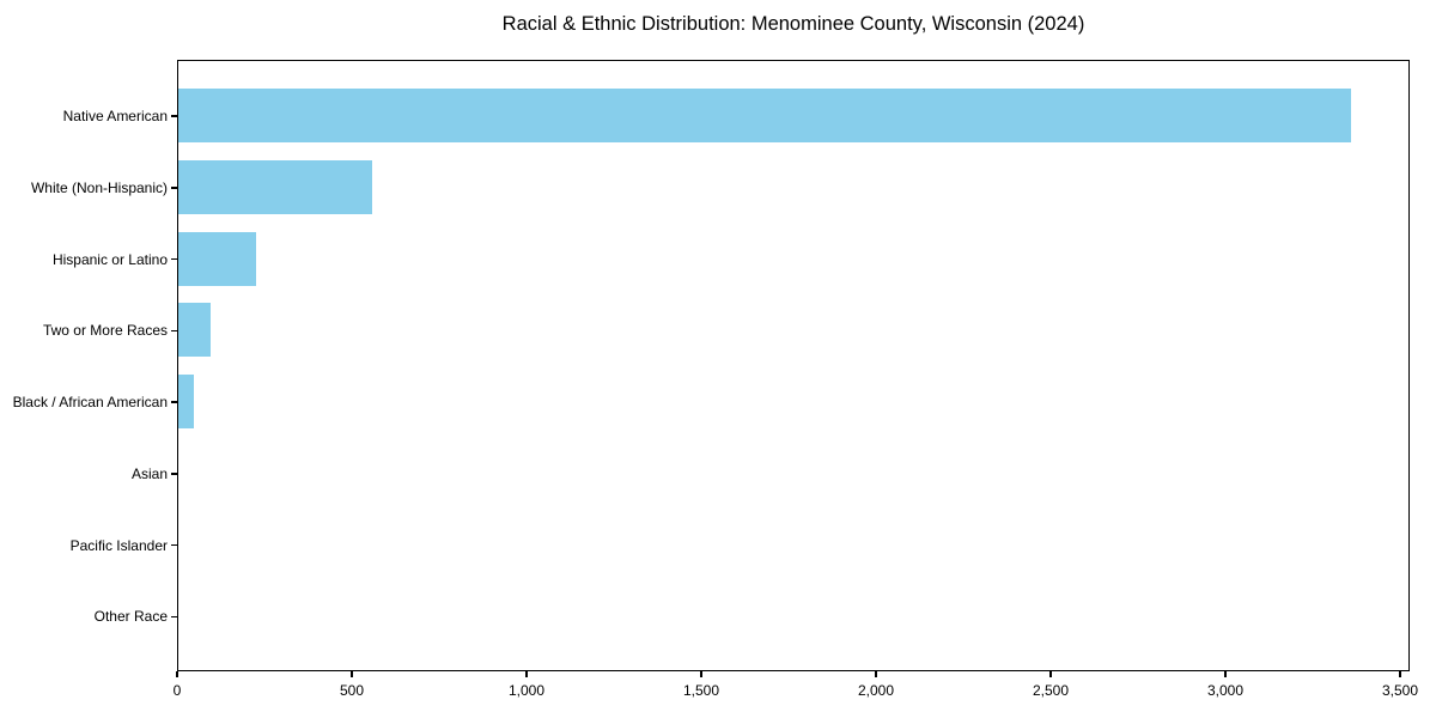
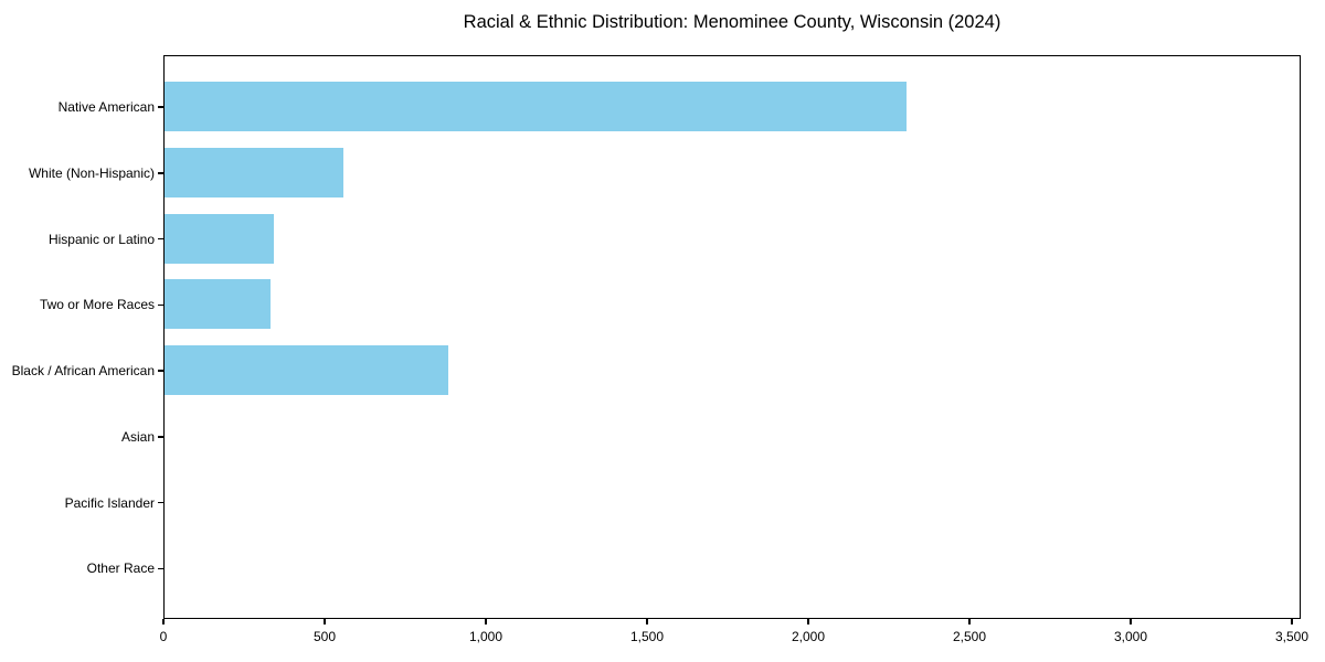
Native American: 3360 -> 2300
Hispanic or Latino: 220 -> 340
Two or More Races: 90 -> 330
Black / African American: 40 -> 880
